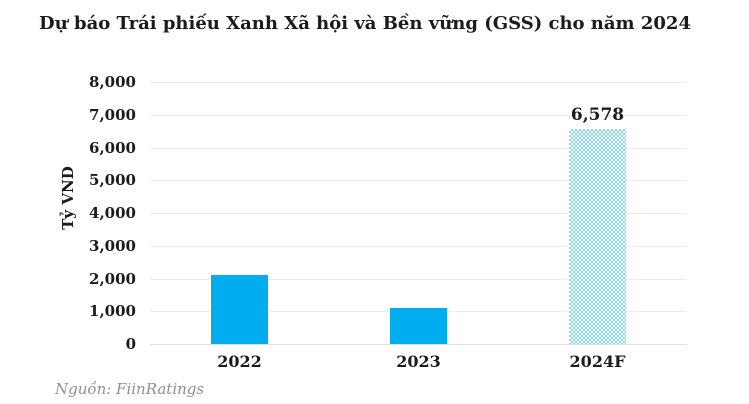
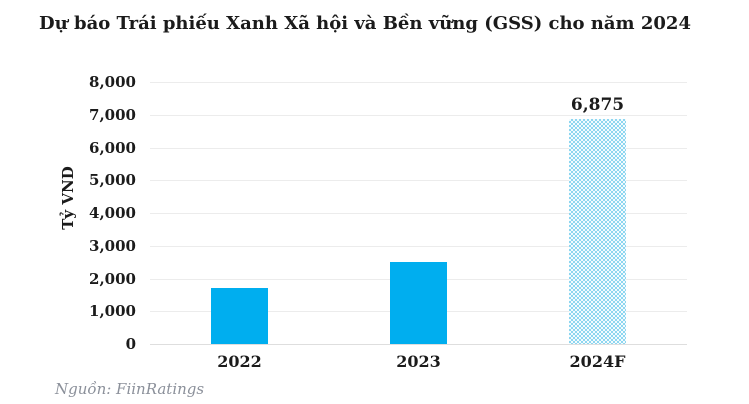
2022: 2100 -> 1700
2023: 1100 -> 2500
2024F: 6,578 -> 6,875
